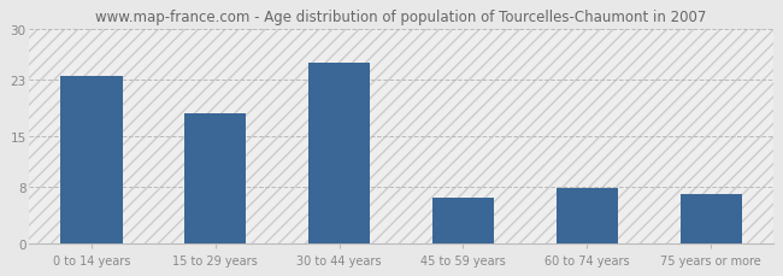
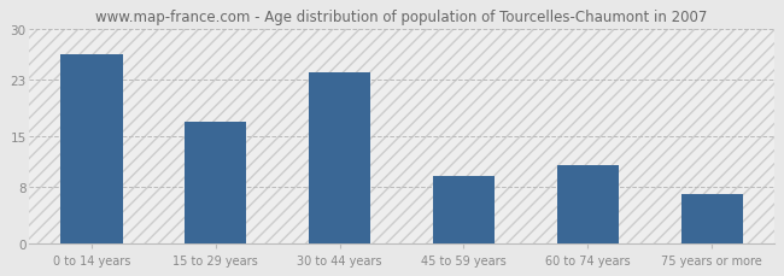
0 to 14 years: 23.4 -> 26.5
15 to 29 years: 18.2 -> 17.0
30 to 44 years: 25.4 -> 24.0
45 to 59 years: 6.4 -> 9.5
60 to 74 years: 7.8 -> 11.0
